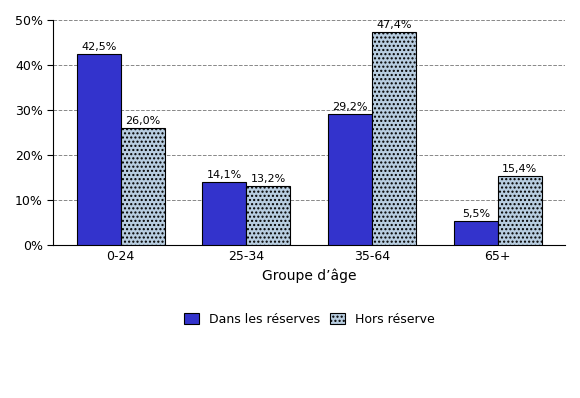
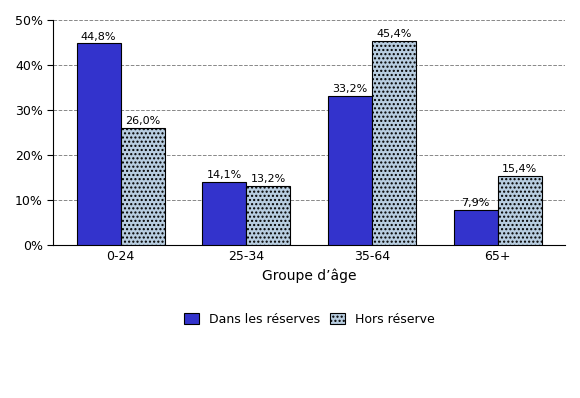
Dans les réserves/0-24: 42,5% -> 44,8%
Dans les réserves/35-64: 29,2% -> 33,2%
Hors réserve/35-64: 47,4% -> 45,4%
Dans les réserves/65+: 5,5% -> 7,9%
